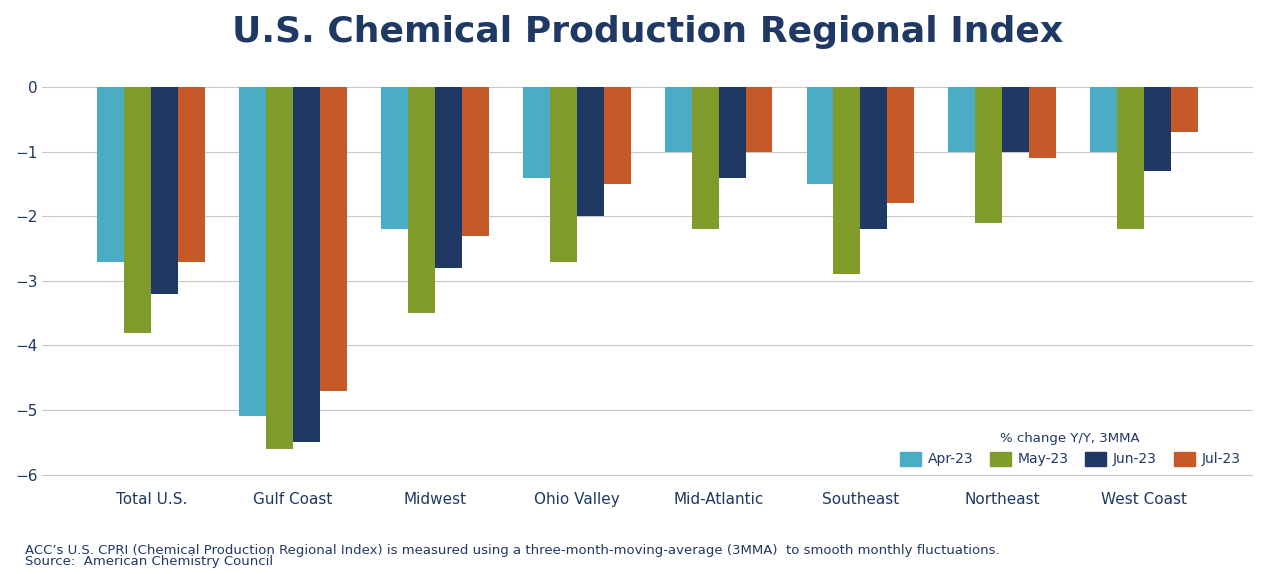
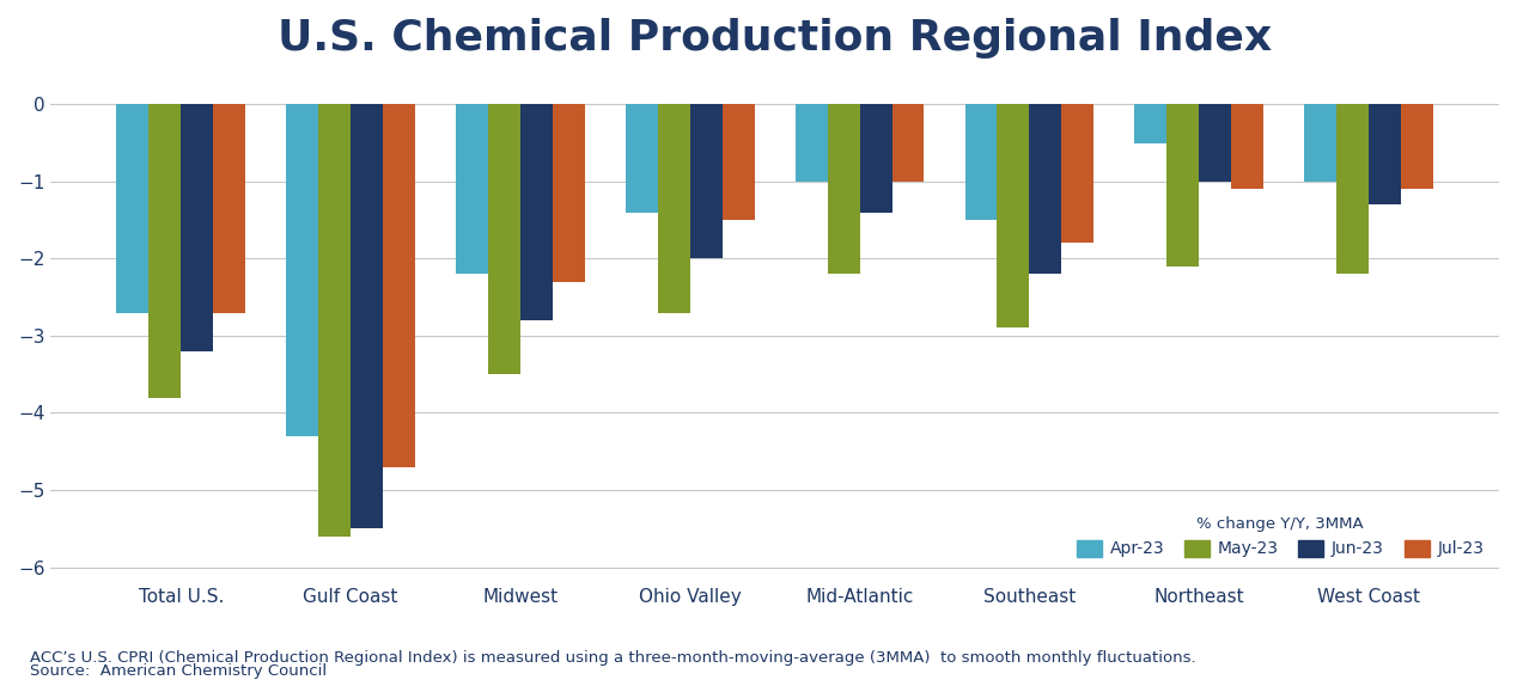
Apr-23/Gulf Coast: -5.1 -> -4.3
Apr-23/Northeast: -1.0 -> -0.5
Jul-23/West Coast: -0.7 -> -1.1
